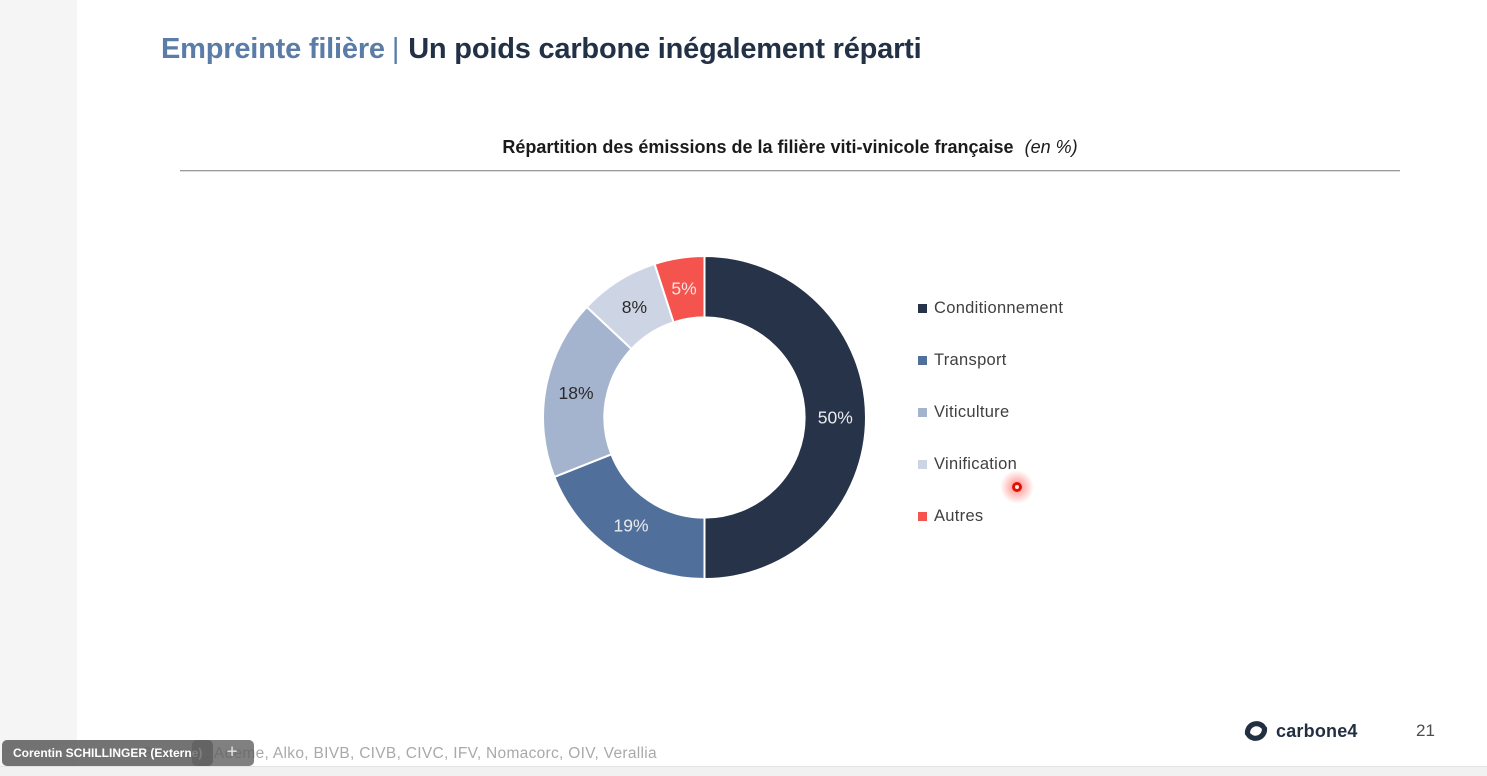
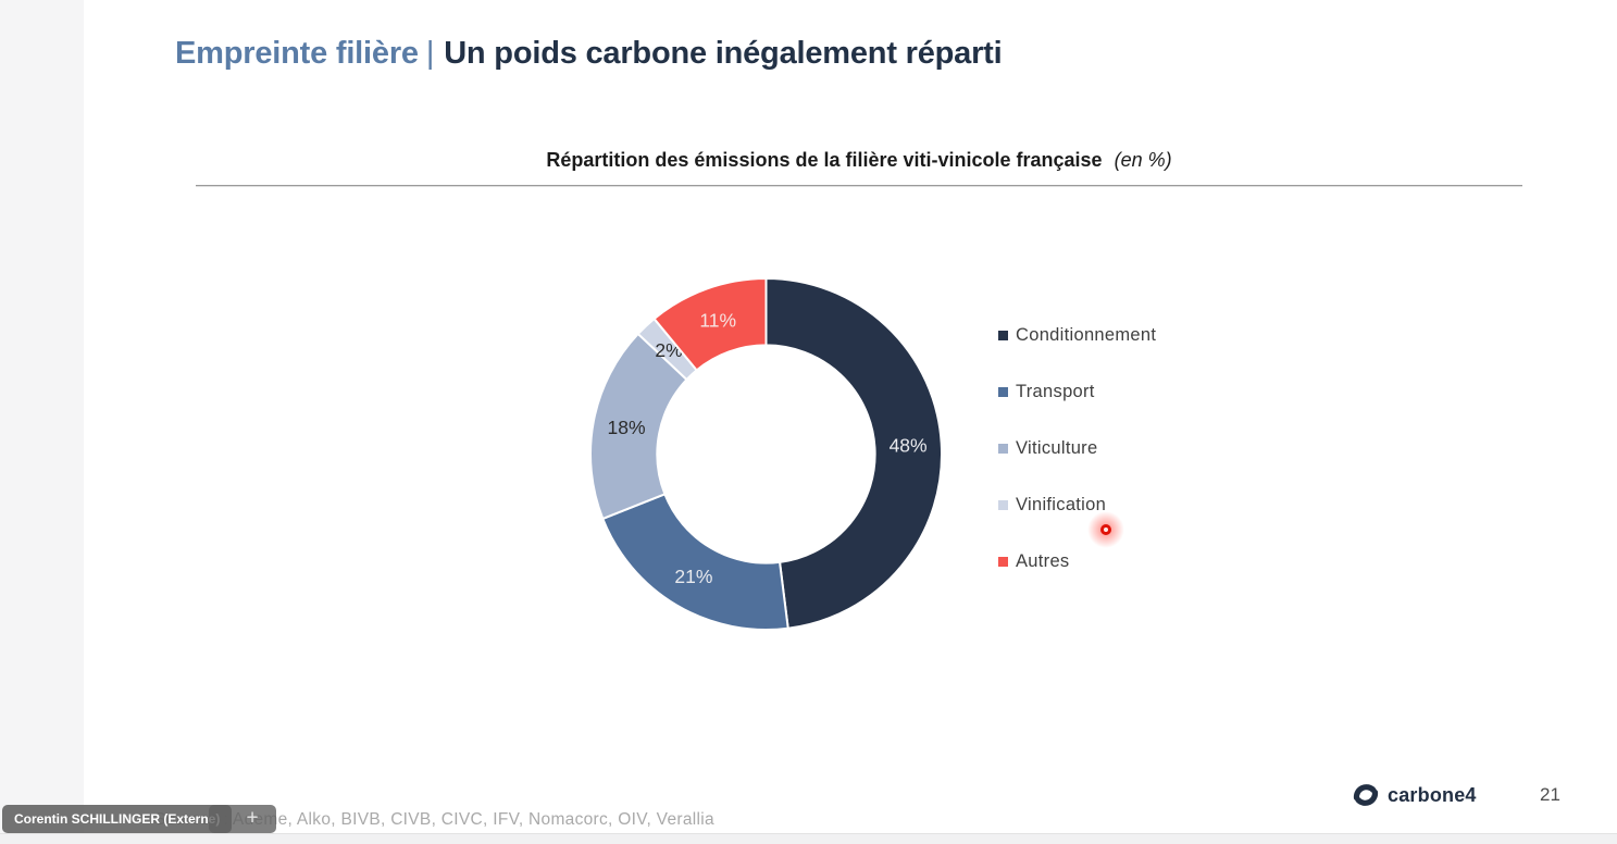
Conditionnement: 50% -> 48%
Transport: 19% -> 21%
Vinification: 8% -> 2%
Autres: 5% -> 11%
